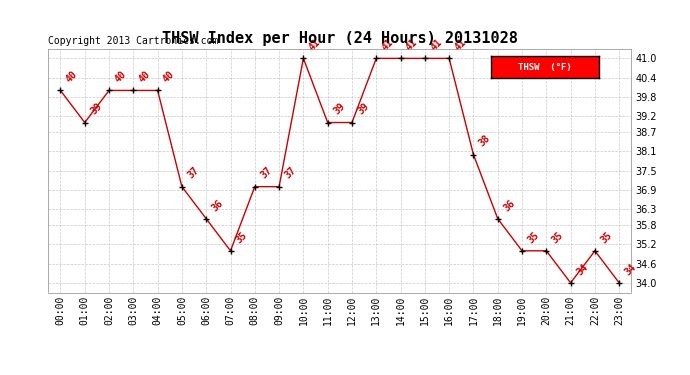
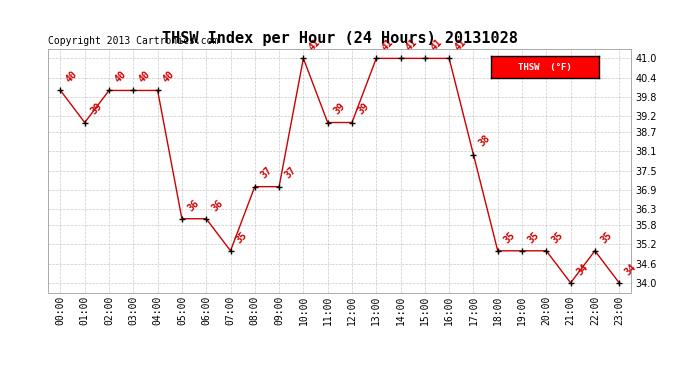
05:00: 37 -> 36
18:00: 36 -> 35
